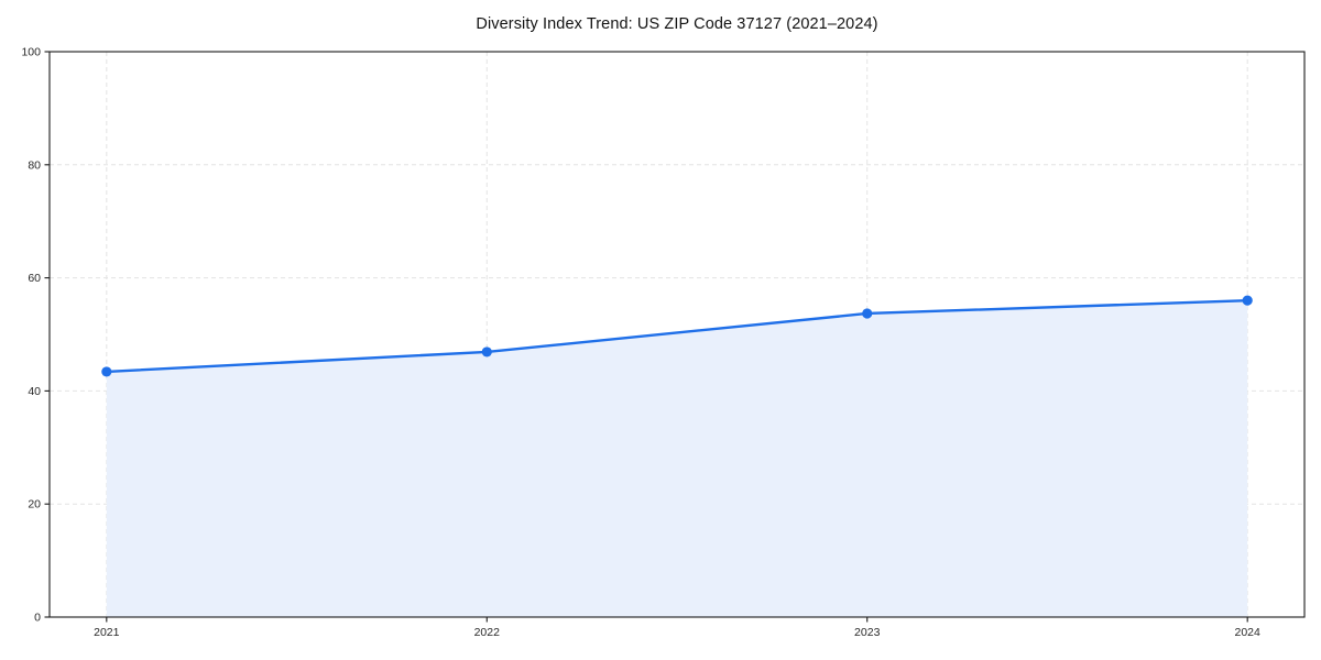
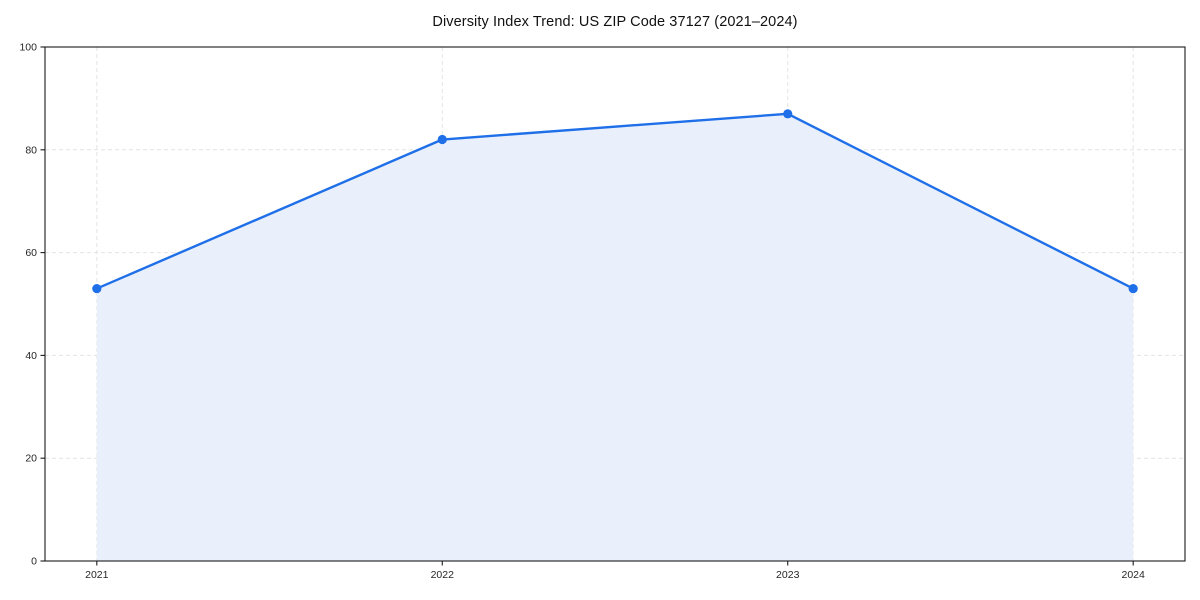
2021: 43 -> 53
2022: 47 -> 82
2023: 54 -> 87
2024: 56 -> 53
